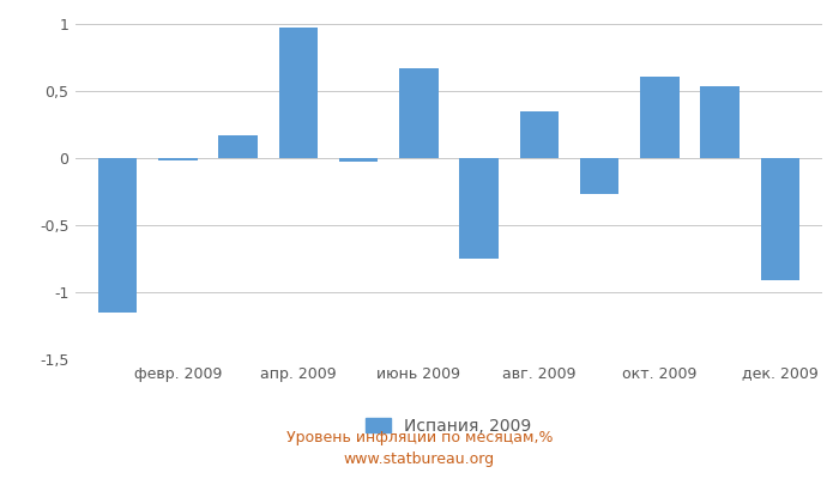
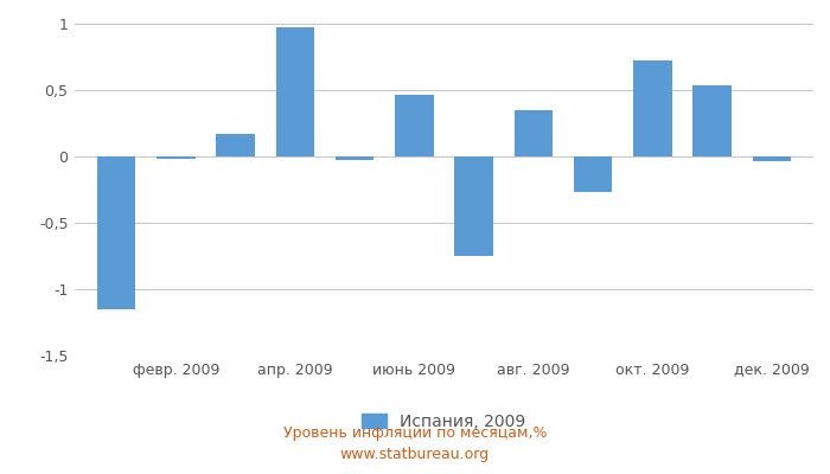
июнь 2009: 0,67 -> 0,46
окт. 2009: 0,61 -> 0,72
дек. 2009: -0,91 -> -0,04
